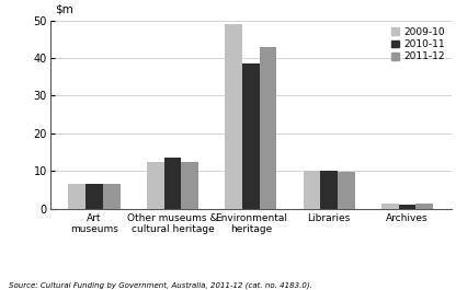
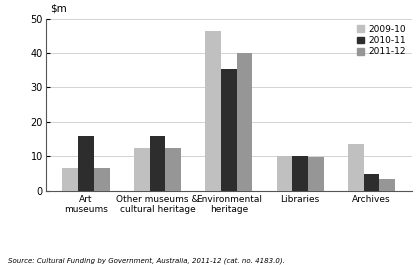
2010-11/Art museums: 6.5 -> 16.0
2010-11/Other museums & cultural heritage: 13.5 -> 16.0
2009-10/Environmental heritage: 49.0 -> 46.5
2010-11/Environmental heritage: 38.5 -> 35.5
2011-12/Environmental heritage: 43.0 -> 40.0
2009-10/Archives: 1.5 -> 13.5
2010-11/Archives: 1.2 -> 5.0
2011-12/Archives: 1.5 -> 3.5
